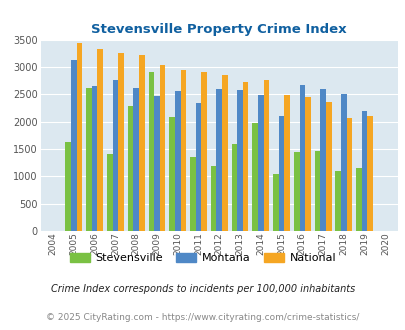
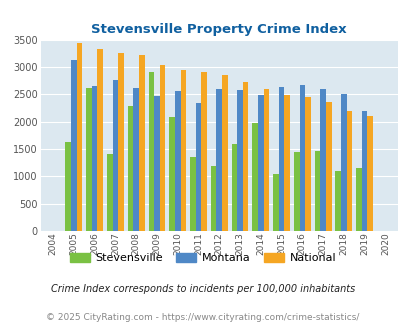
National/2014: 2760 -> 2600
Montana/2015: 2100 -> 2630
National/2018: 2060 -> 2200
